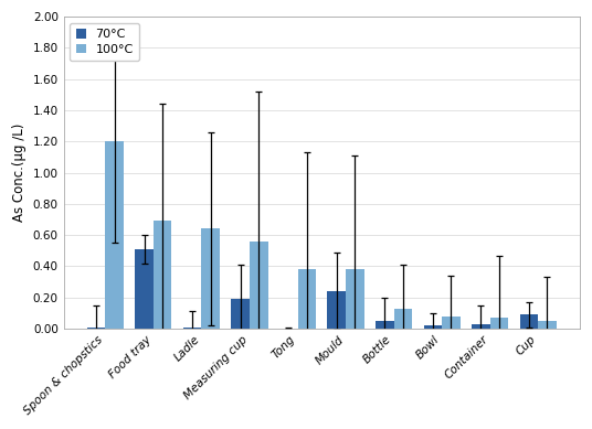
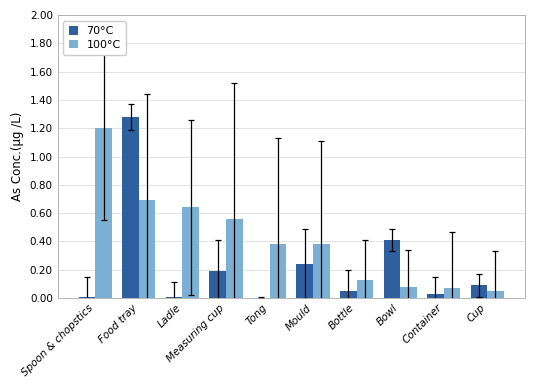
70°C/Food tray: 0.51 -> 1.28
70°C/Bowl: 0.02 -> 0.41
